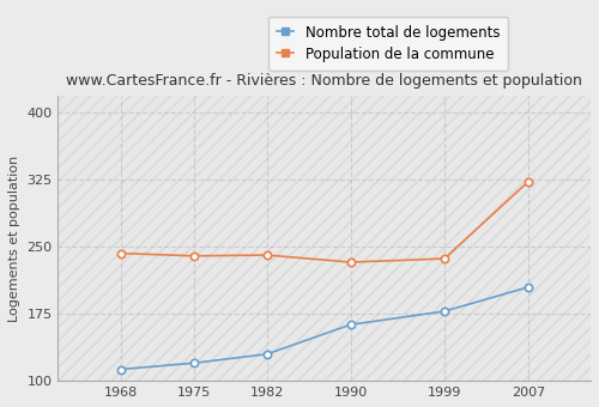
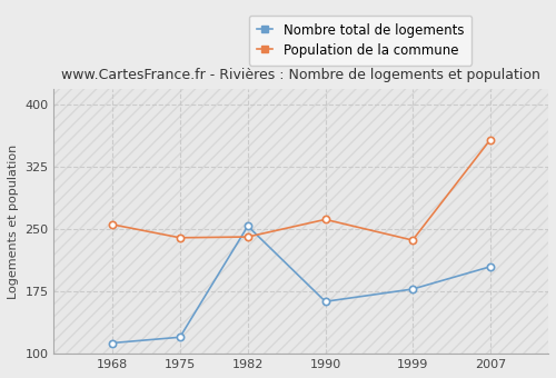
Population de la commune/1968: 243 -> 256
Nombre total de logements/1982: 130 -> 254
Population de la commune/1990: 233 -> 262
Population de la commune/2007: 323 -> 358
